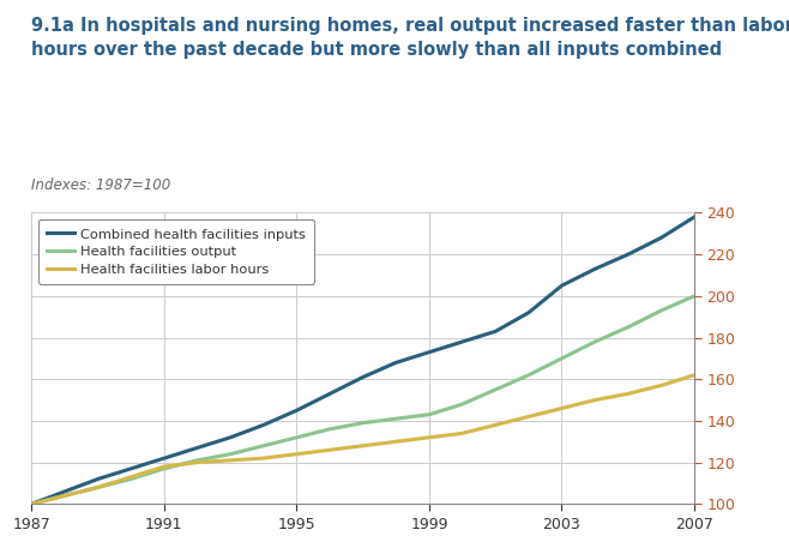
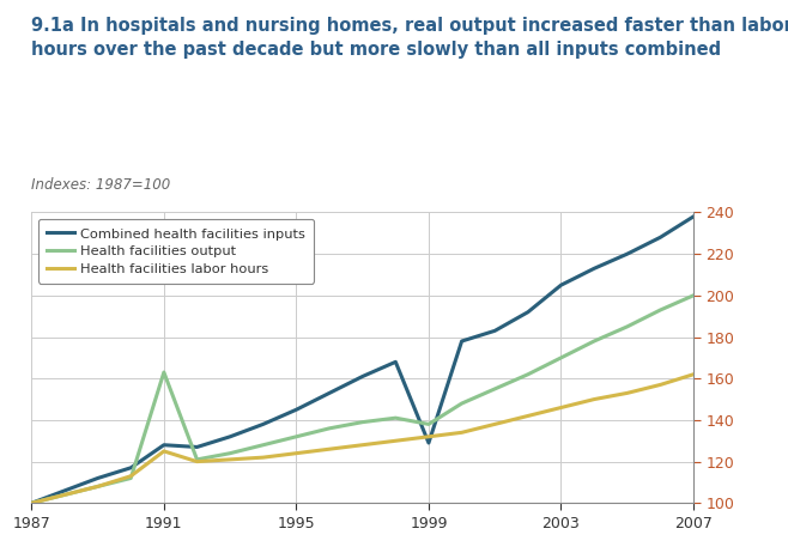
Combined health facilities inputs/1991: 122 -> 128
Health facilities output/1991: 117 -> 163
Health facilities labor hours/1991: 118 -> 125
Combined health facilities inputs/1999: 173 -> 129
Health facilities output/1999: 143 -> 138
